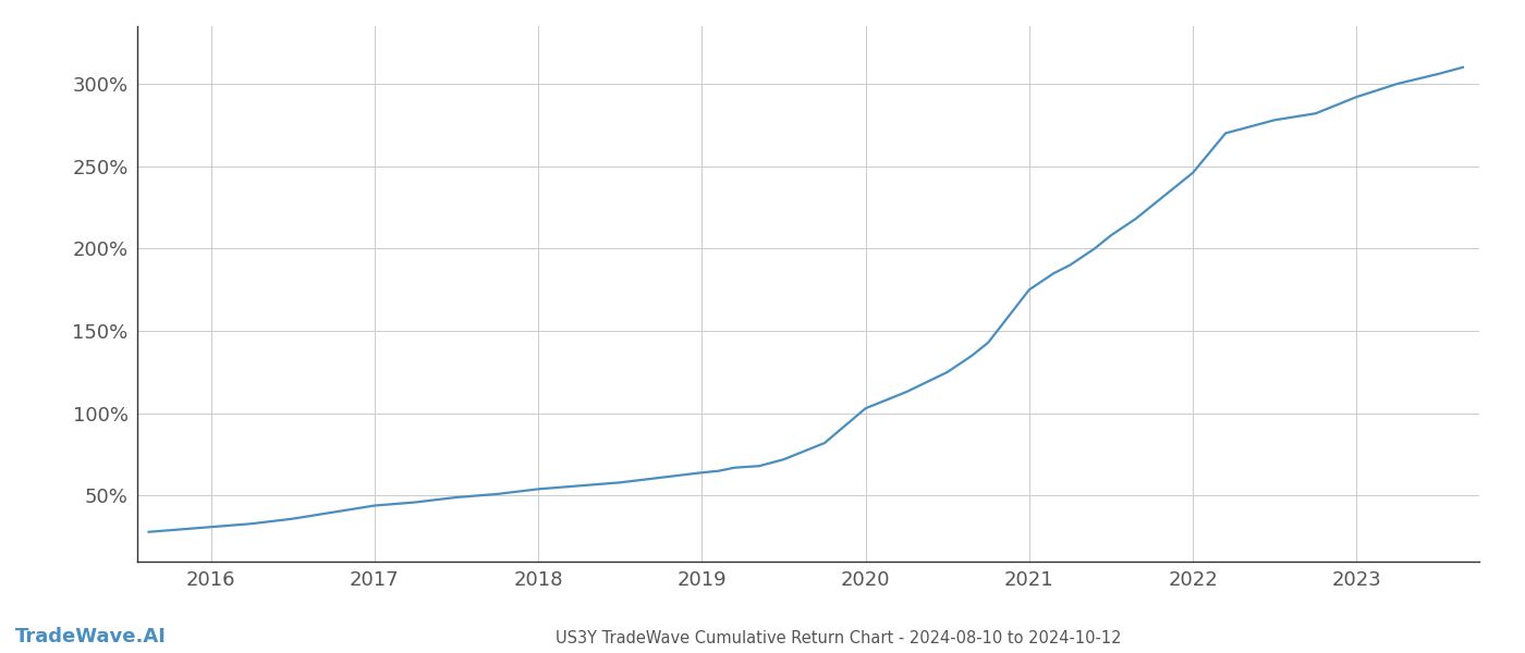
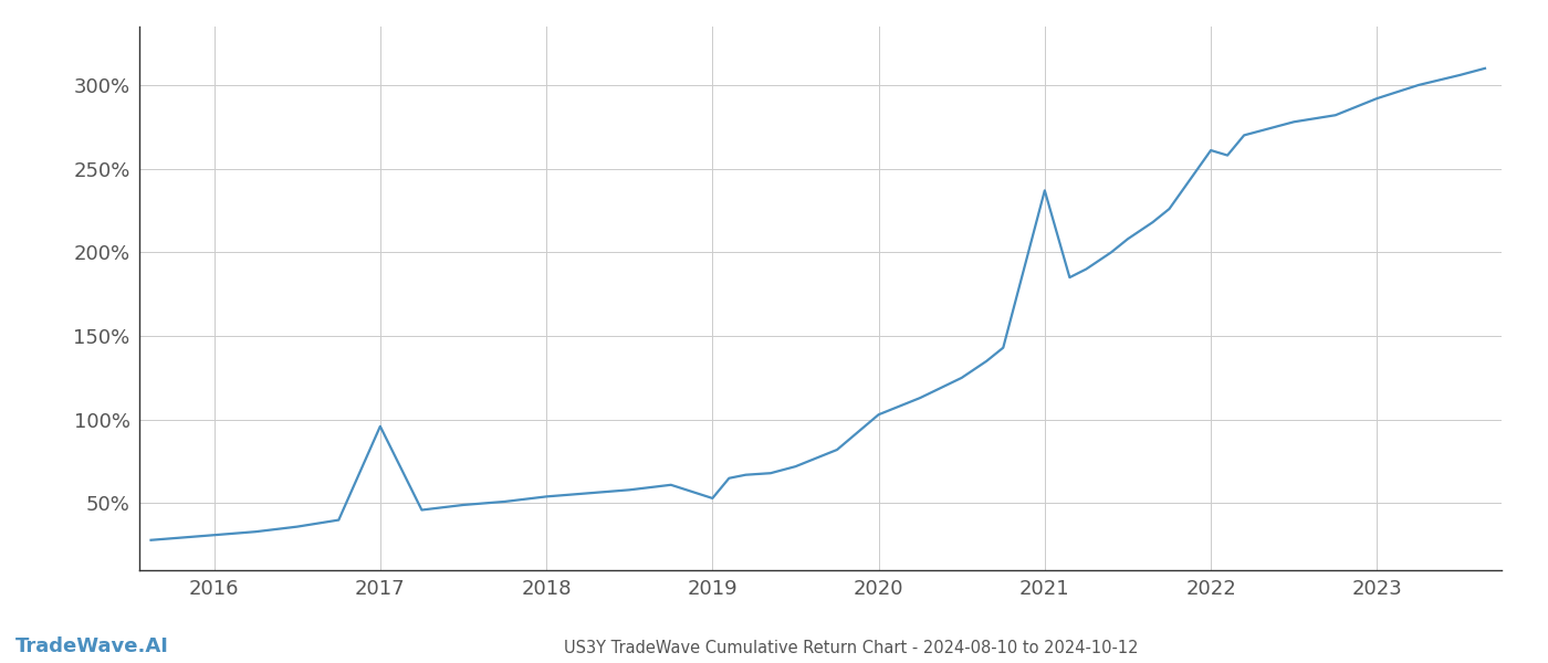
2017: 44% -> 96%
2019: 64% -> 53%
2021: 175% -> 237%
2022: 246% -> 261%
